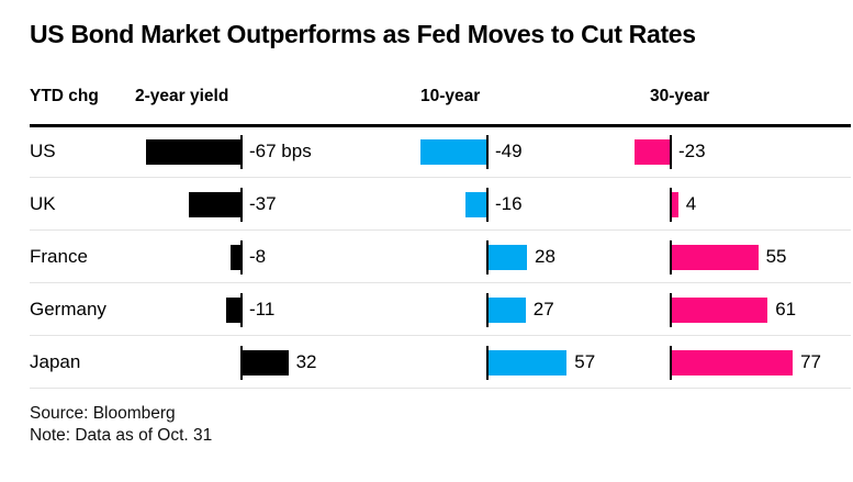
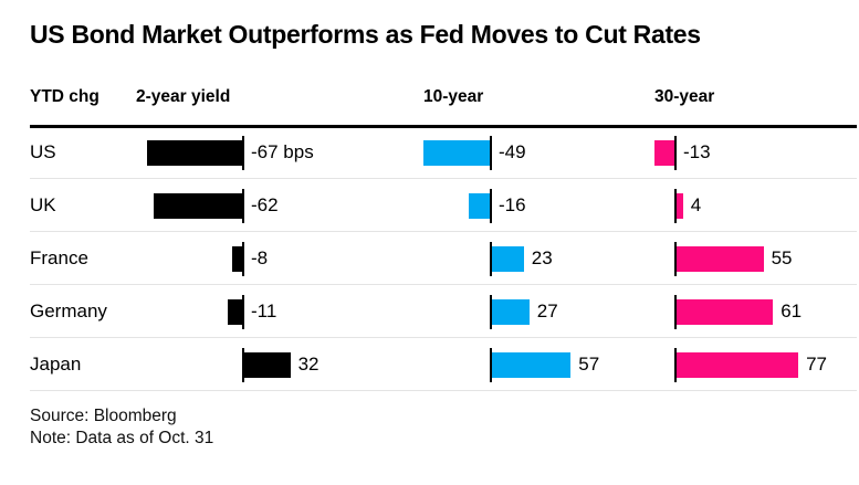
30-year/US: -23 -> -13
2-year yield/UK: -37 -> -62
10-year/France: 28 -> 23
